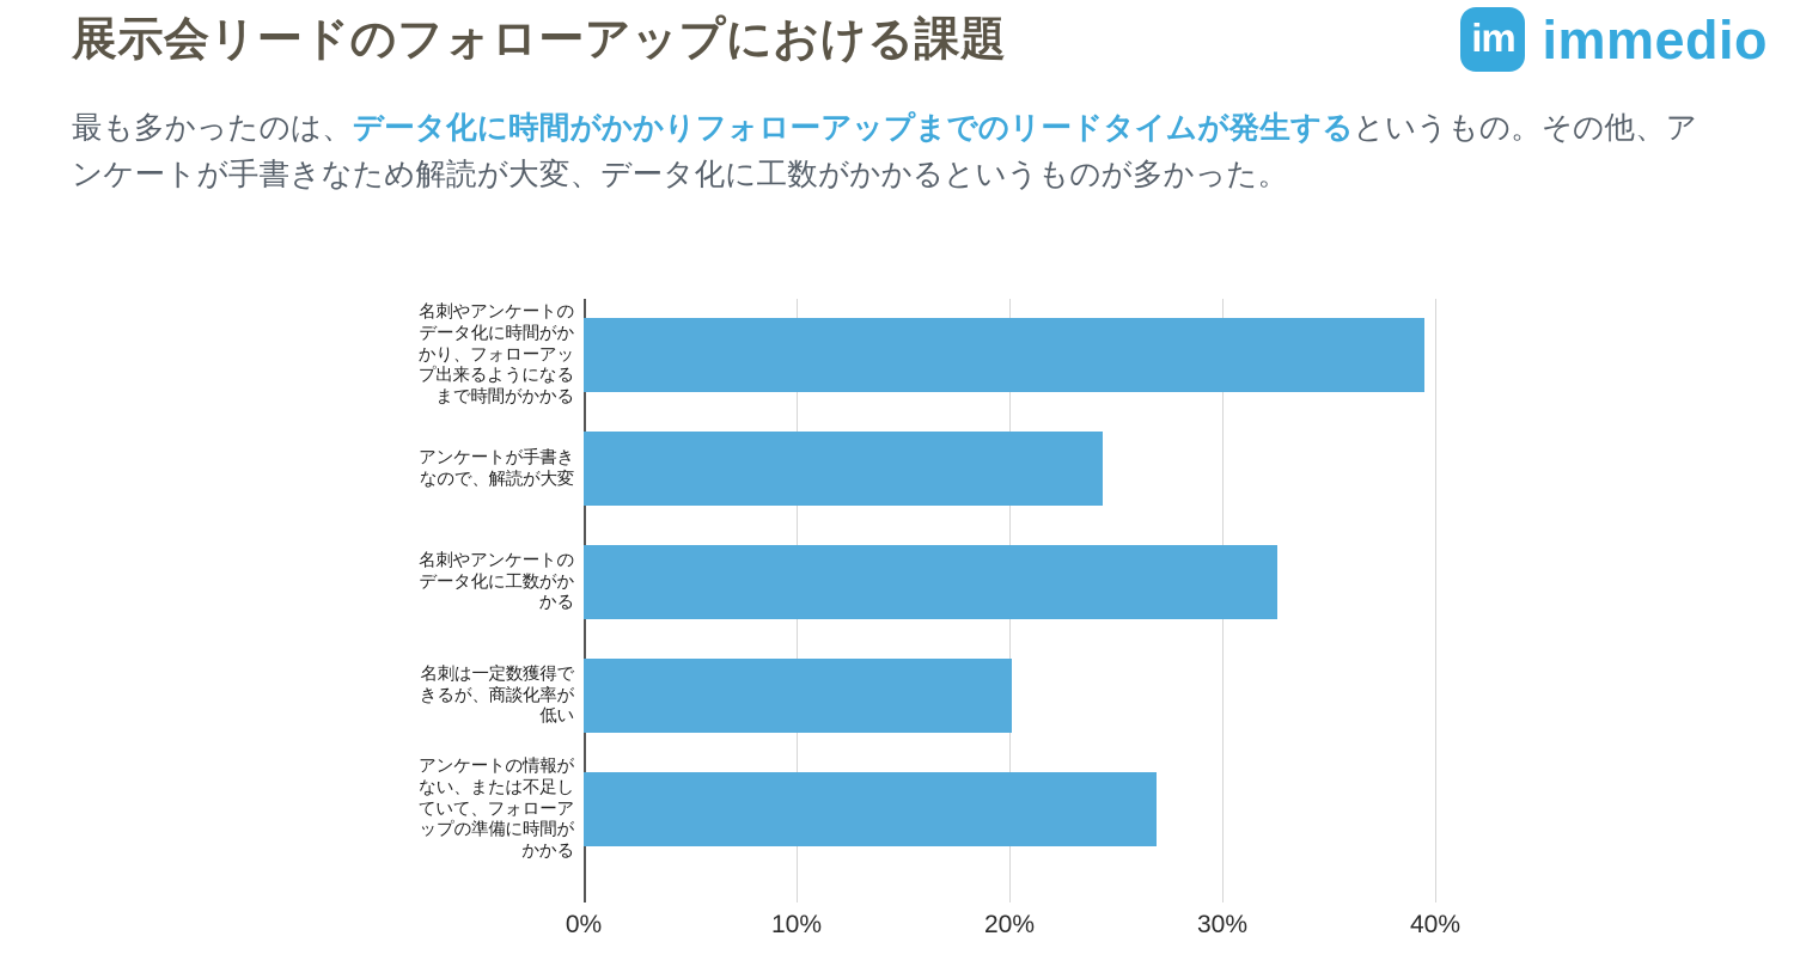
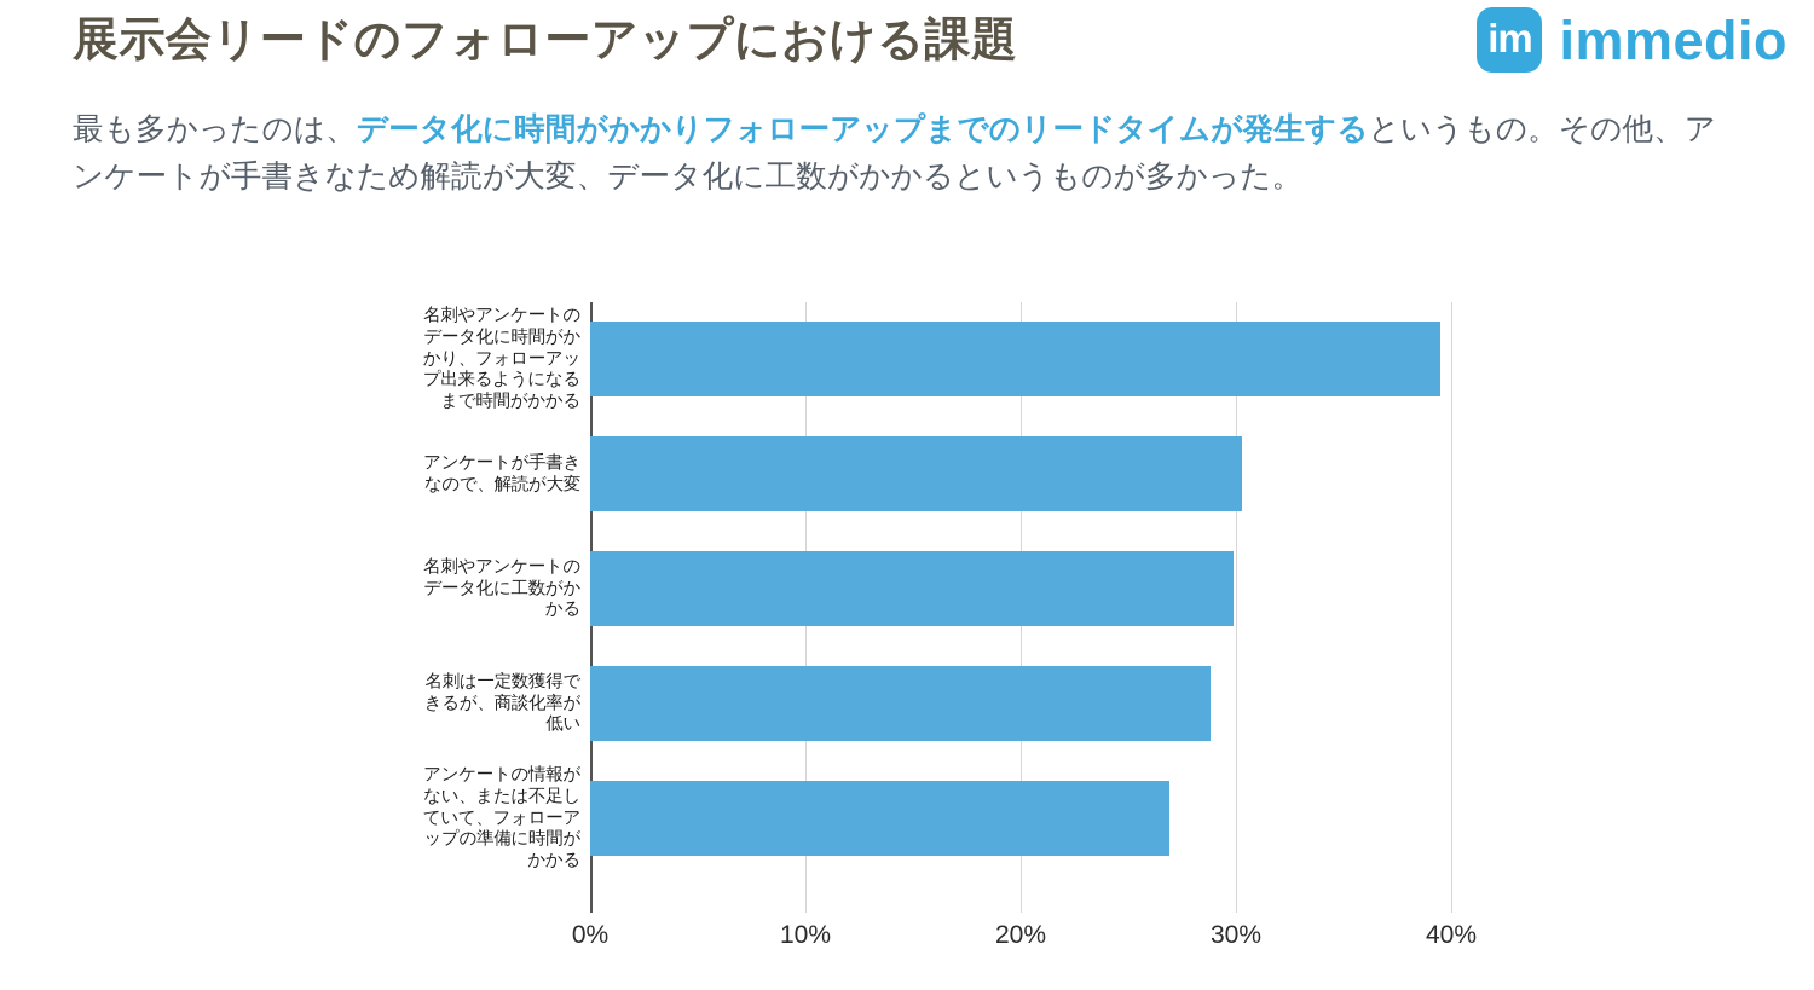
アンケートが手書きなので、解読が大変: 24.4% -> 30.3%
名刺やアンケートのデータ化に工数がかかる: 32.6% -> 29.9%
名刺は一定数獲得できるが、商談化率が低い: 20.1% -> 28.8%
